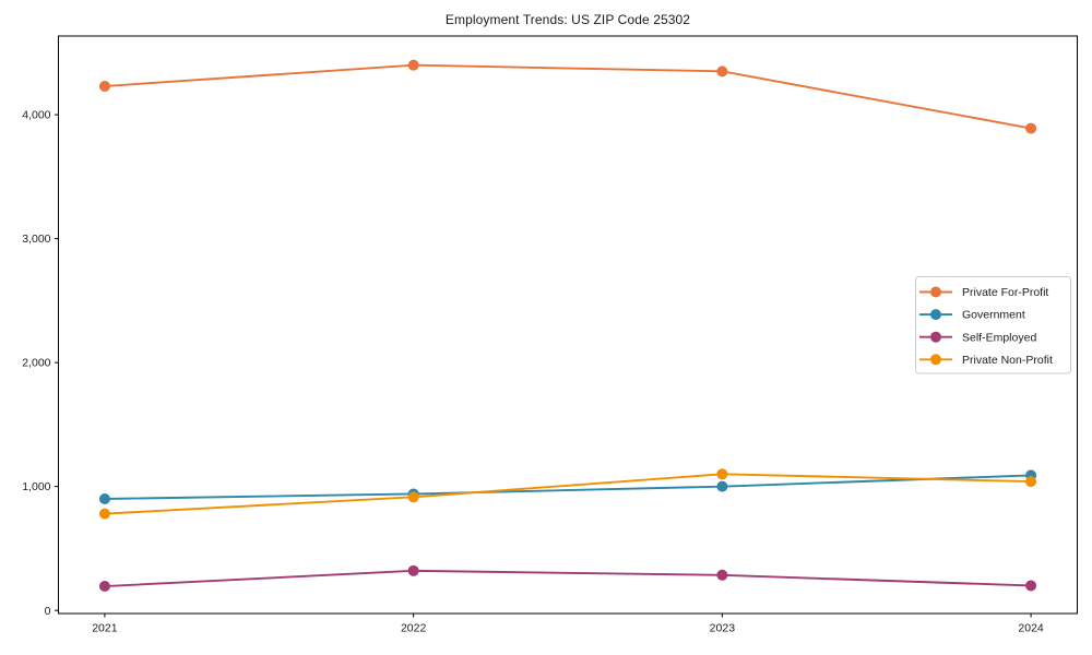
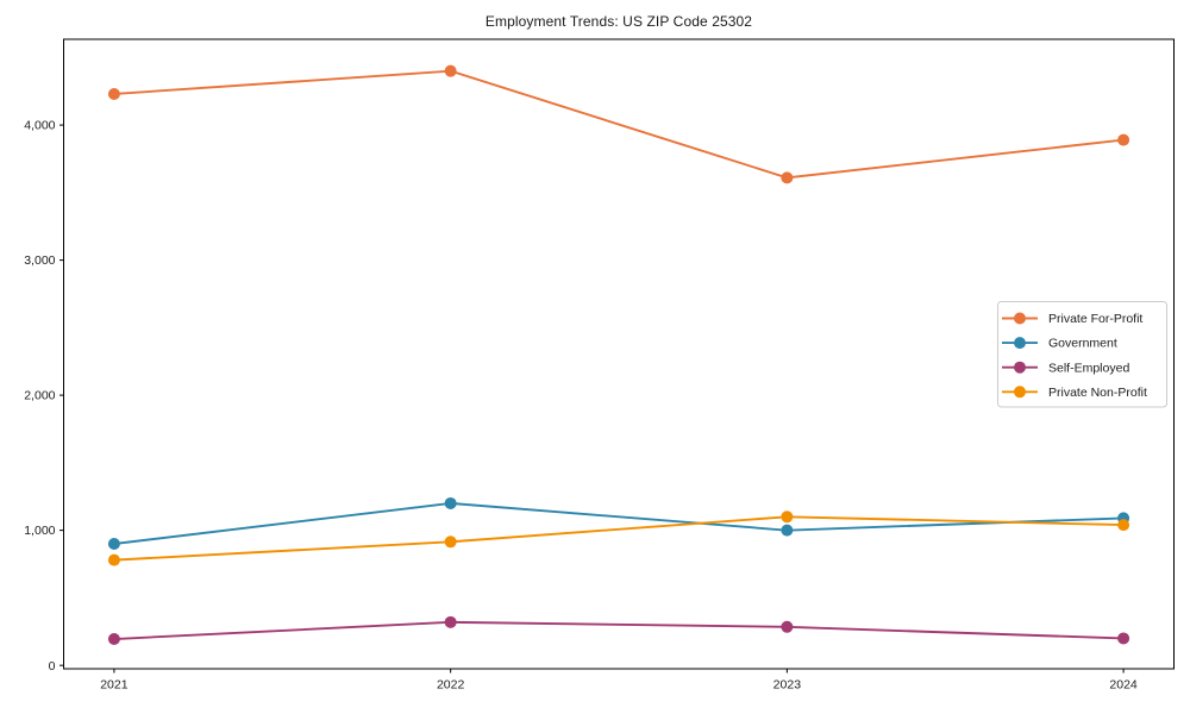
Government/2022: 940 -> 1200
Private For-Profit/2023: 4350 -> 3610
